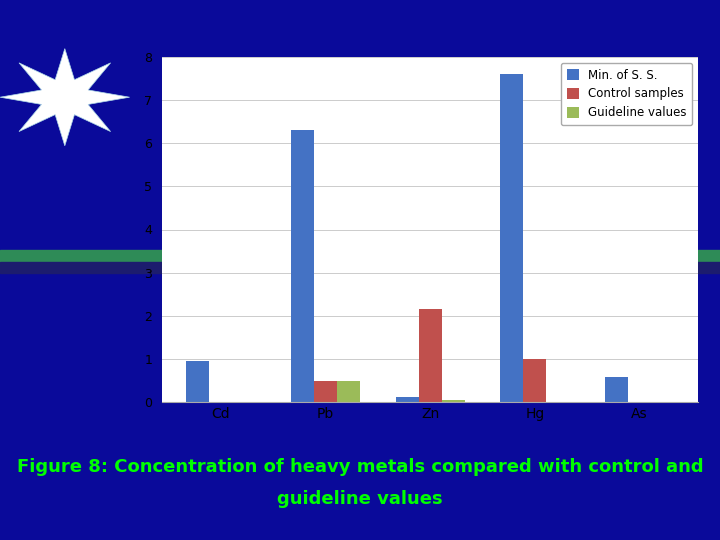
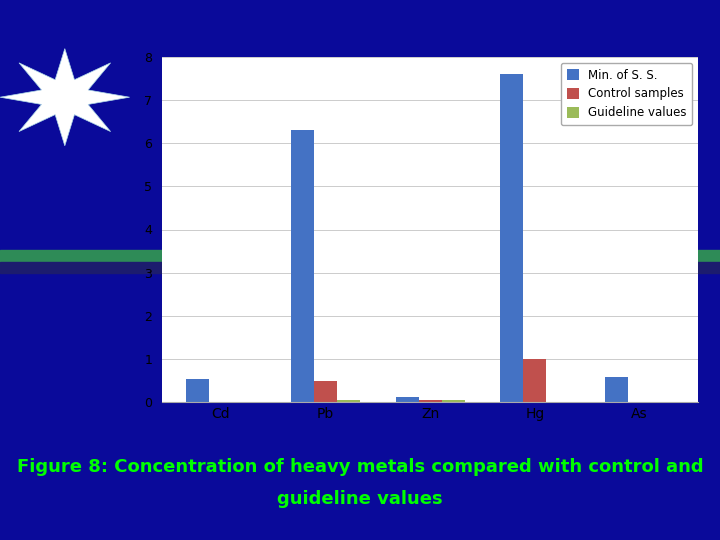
Min. of S. S./Cd: 0.95 -> 0.55
Guideline values/Pb: 0.50 -> 0.05
Control samples/Zn: 2.15 -> 0.05
